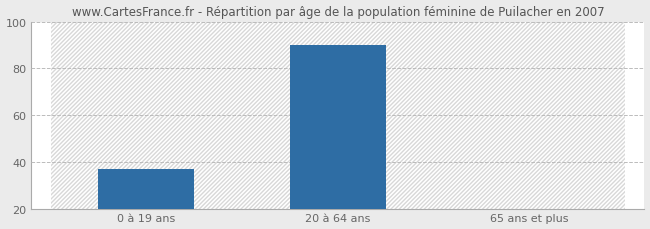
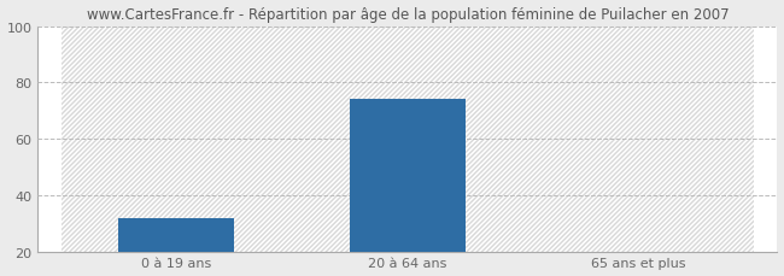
0 à 19 ans: 37 -> 32
20 à 64 ans: 90 -> 74
